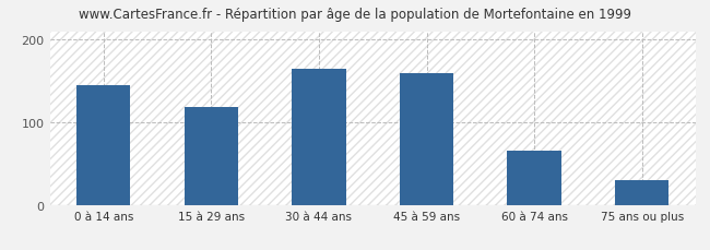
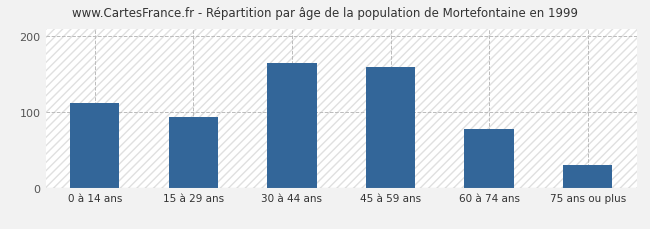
0 à 14 ans: 145 -> 112
15 à 29 ans: 118 -> 94
60 à 74 ans: 65 -> 78
